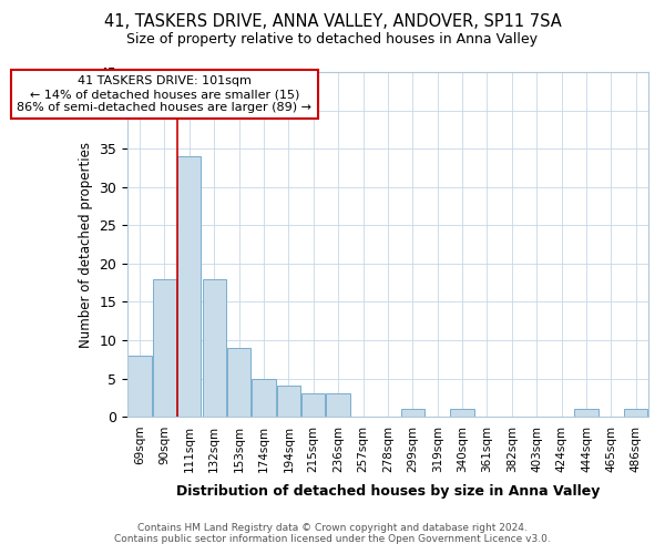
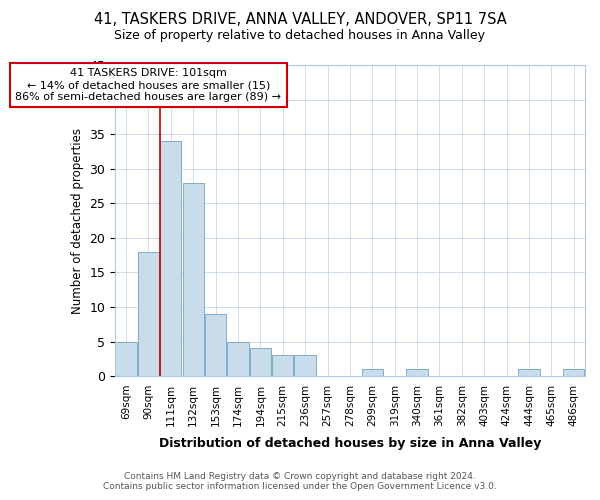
69sqm: 8 -> 5
132sqm: 18 -> 28
